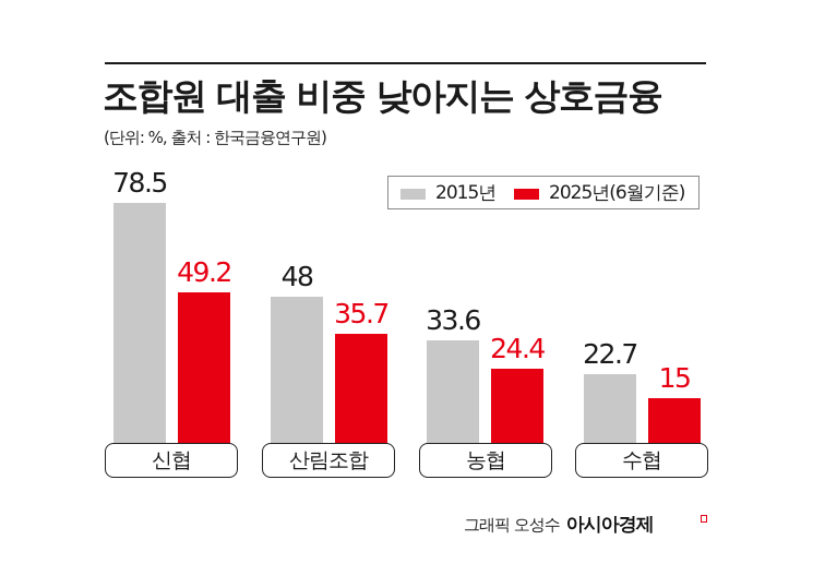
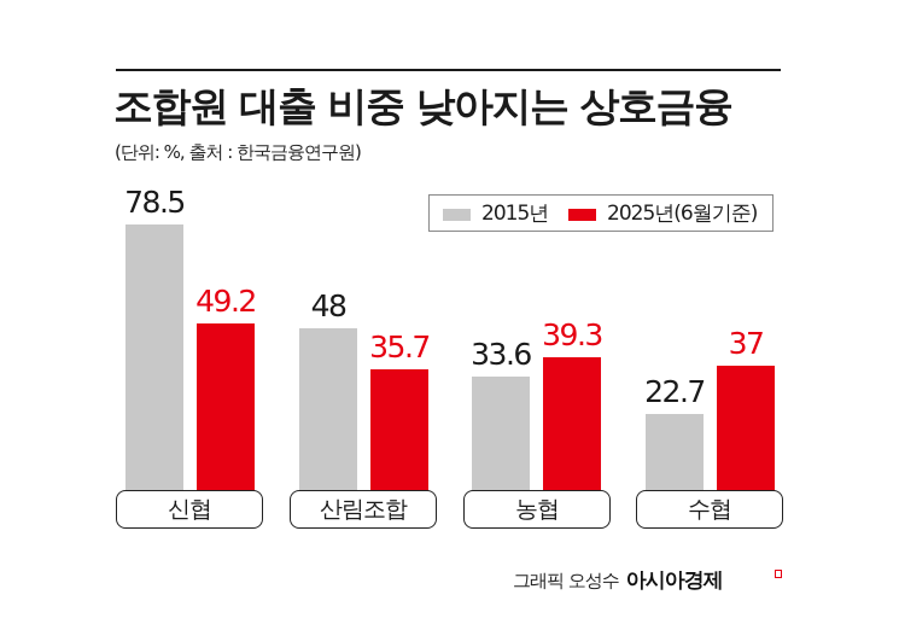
2025년(6월기준)/농협: 24.4 -> 39.3
2025년(6월기준)/수협: 15 -> 37
